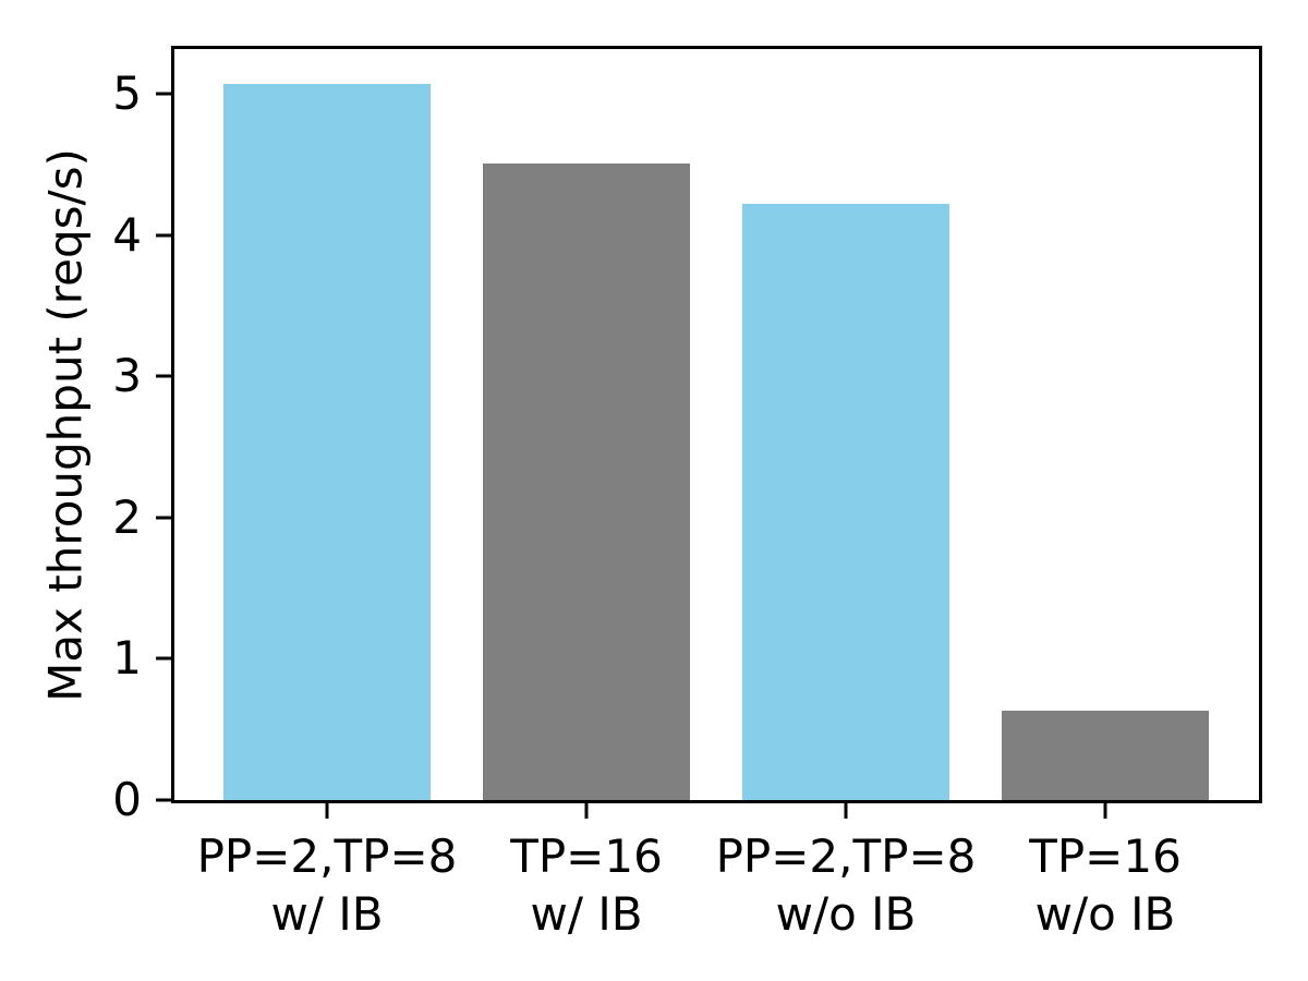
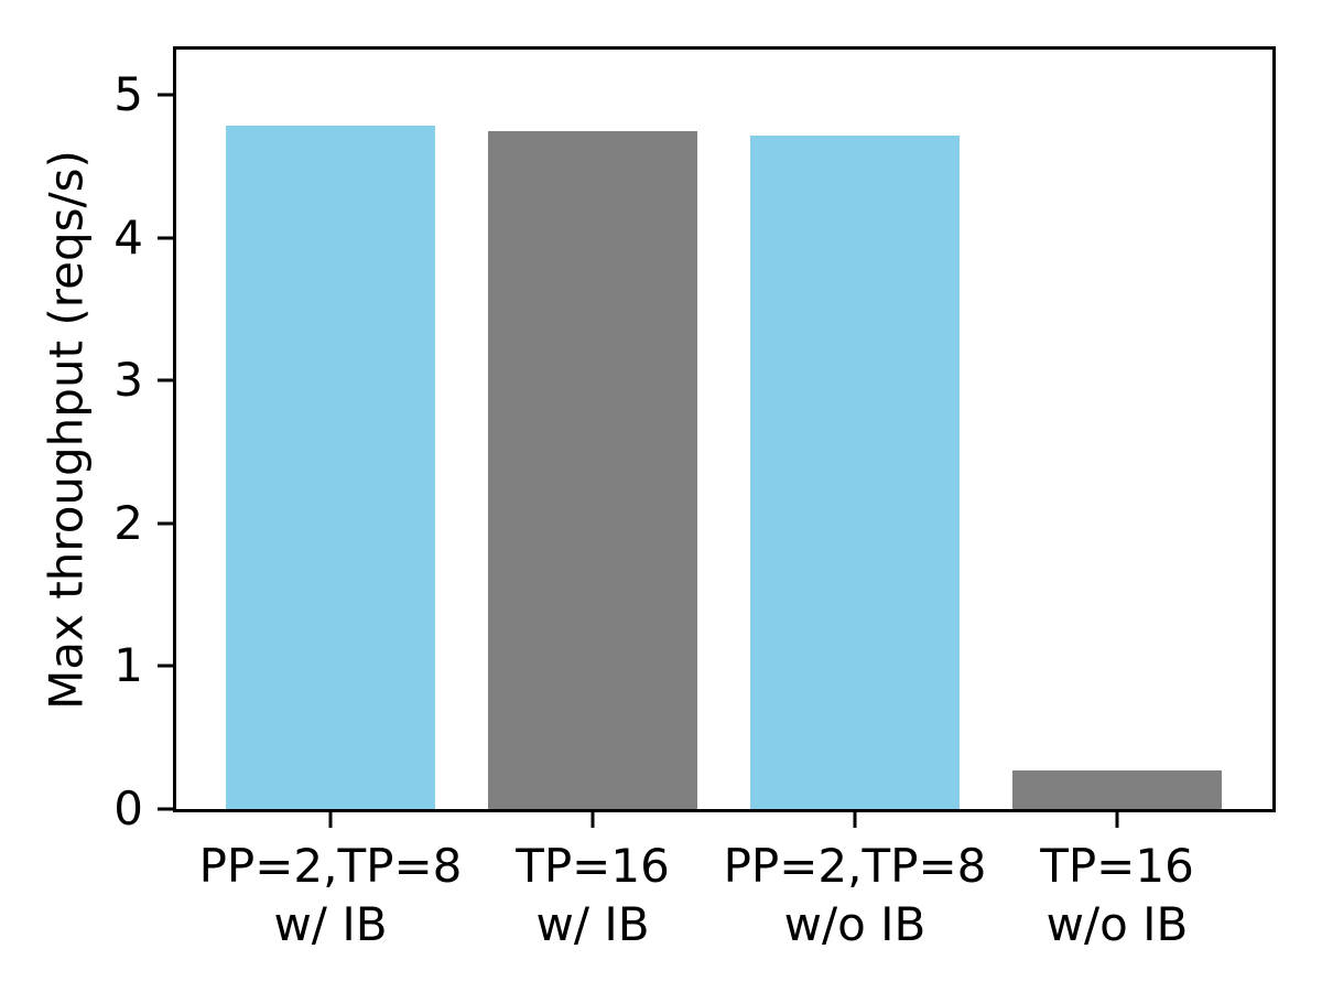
PP=2,TP=8 w/ IB: 5.07 -> 4.79
TP=16 w/ IB: 4.51 -> 4.75
PP=2,TP=8 w/o IB: 4.22 -> 4.72
TP=16 w/o IB: 0.63 -> 0.27
